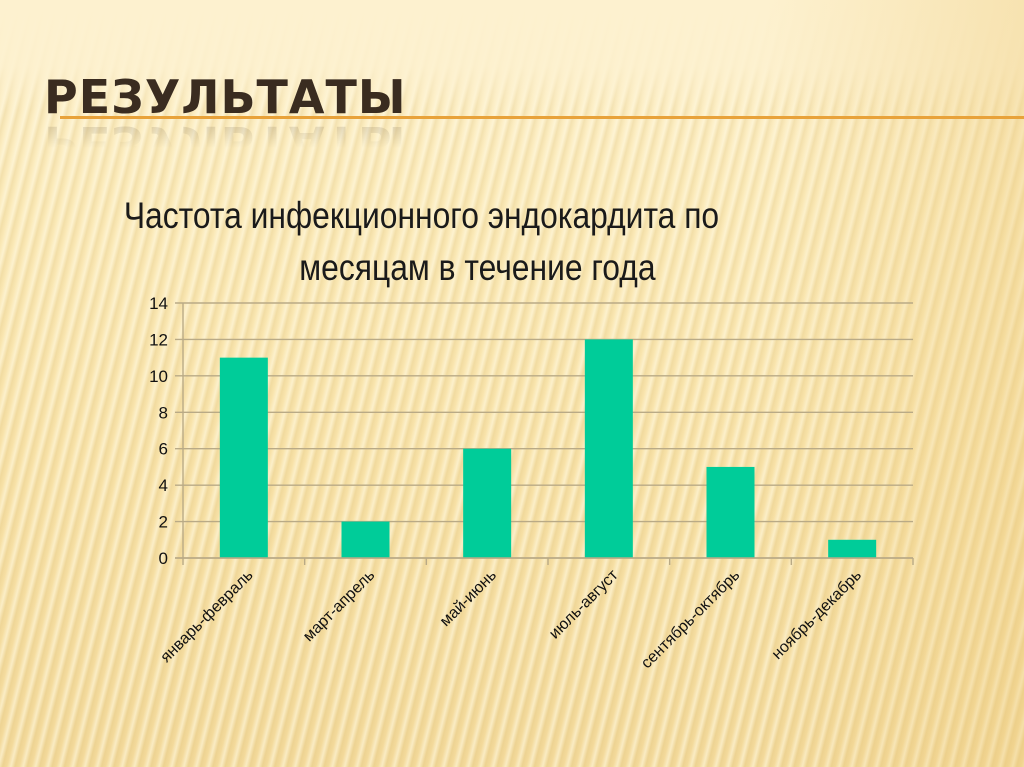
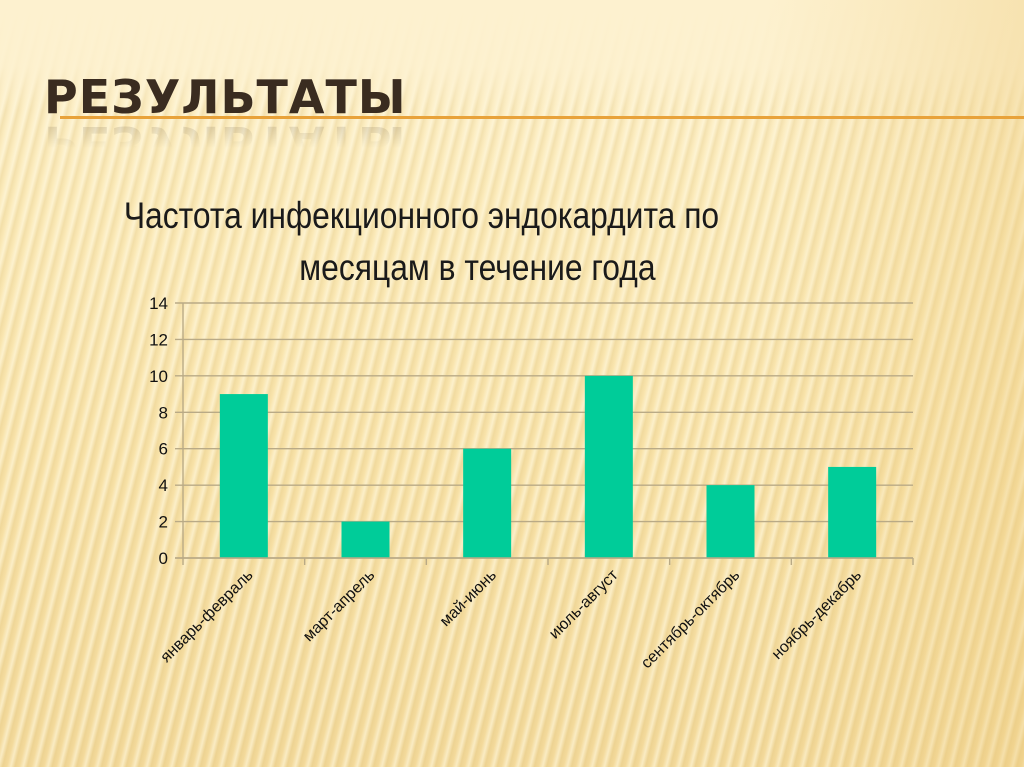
январь-февраль: 11 -> 9
июль-август: 12 -> 10
сентябрь-октябрь: 5 -> 4
ноябрь-декабрь: 1 -> 5
